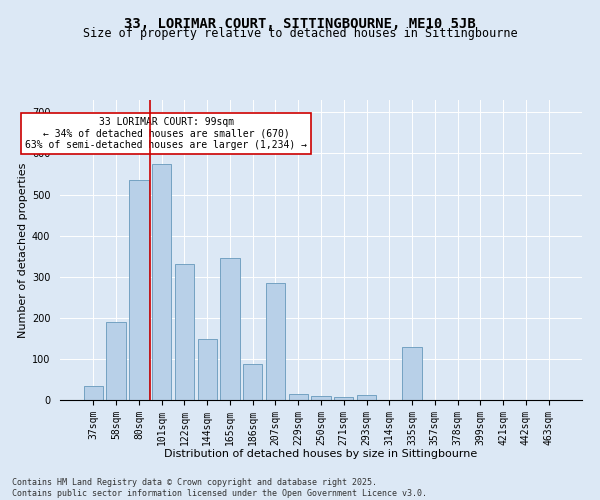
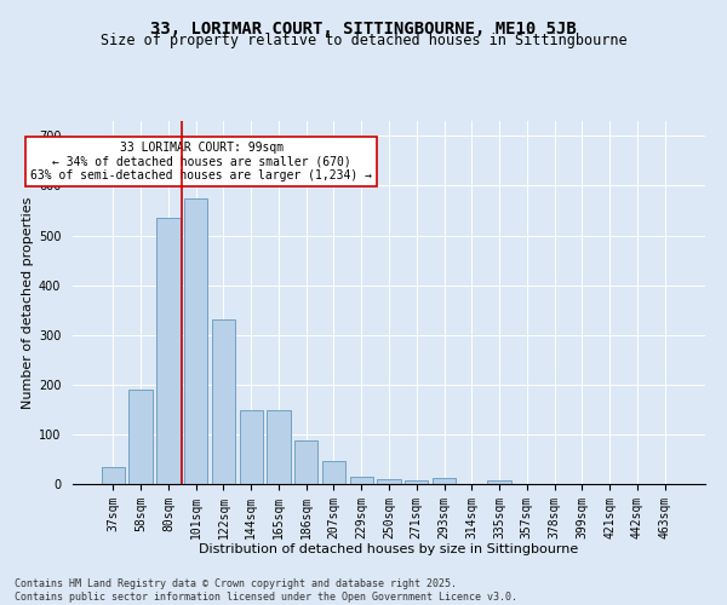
165sqm: 345 -> 148
207sqm: 285 -> 47
335sqm: 130 -> 8
